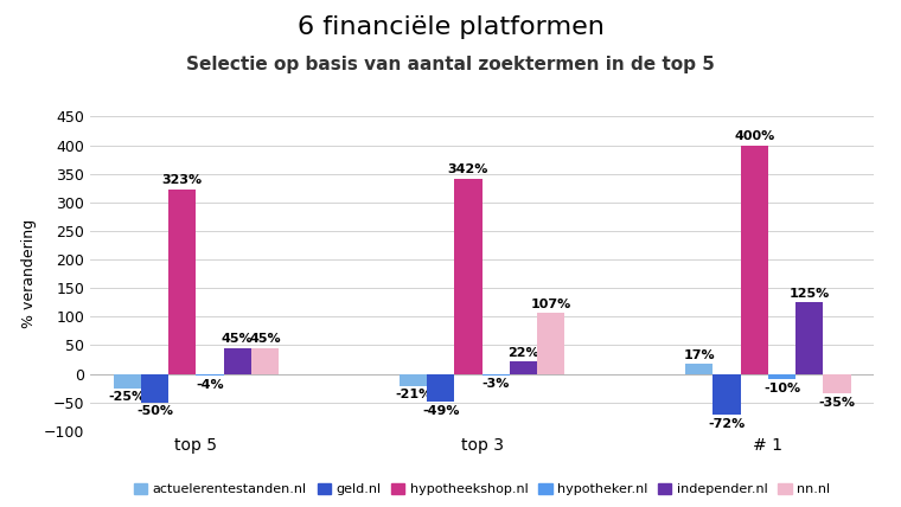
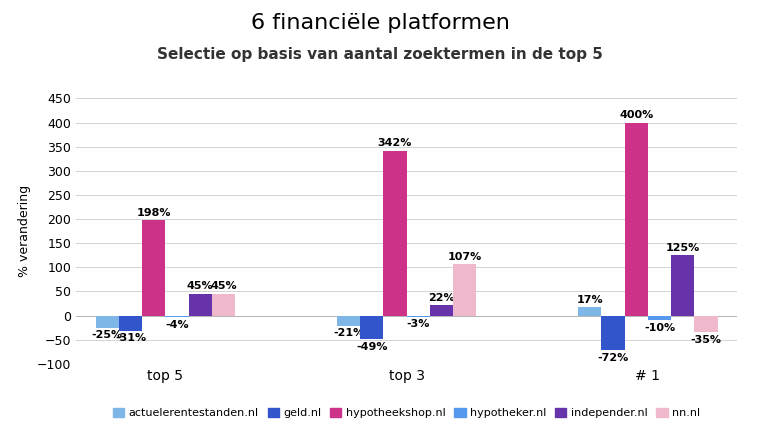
geld.nl/top 5: -50 -> -31
hypotheekshop.nl/top 5: 323% -> 198%
